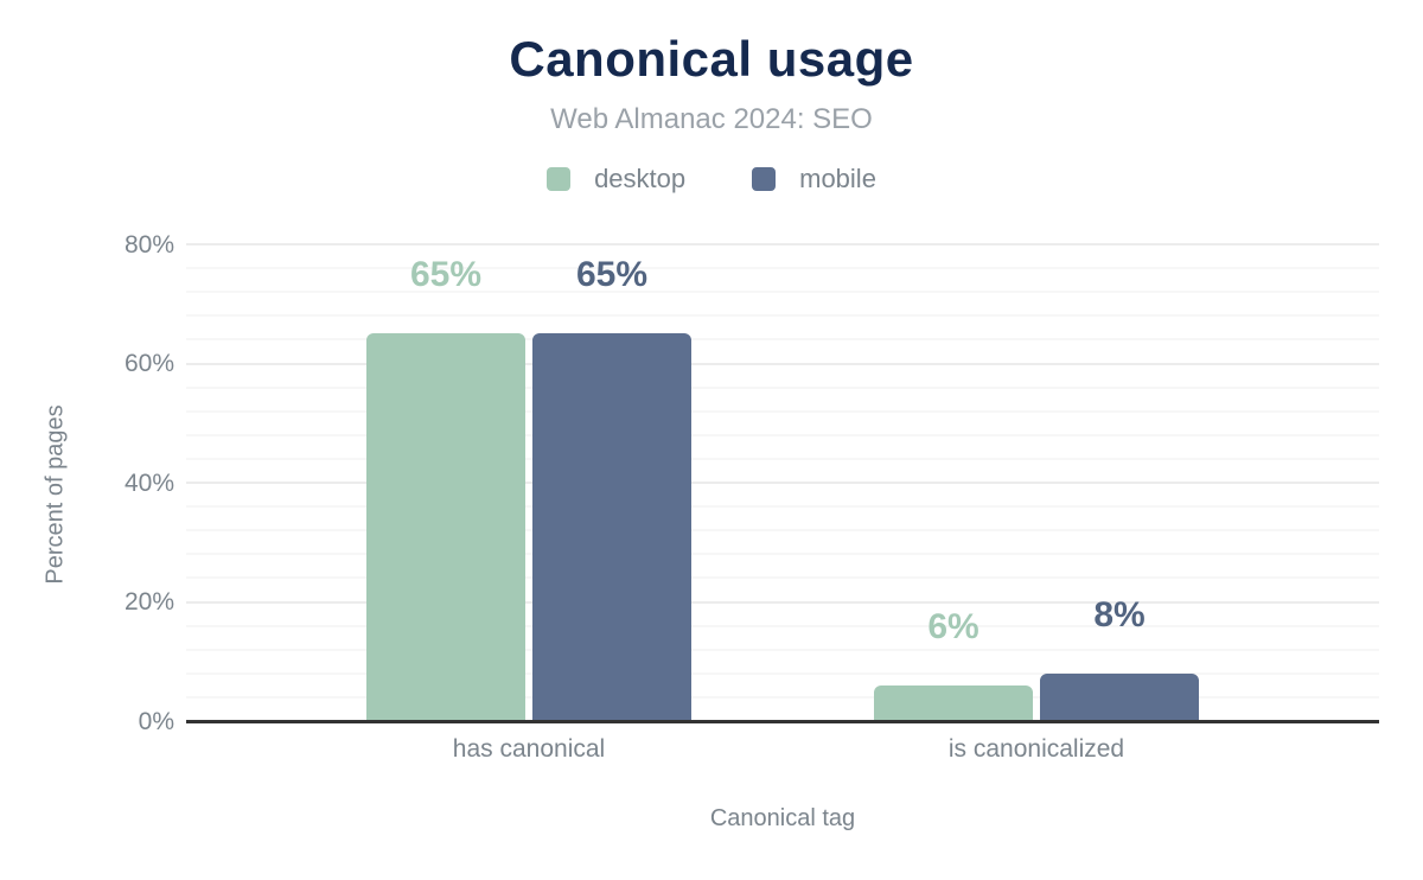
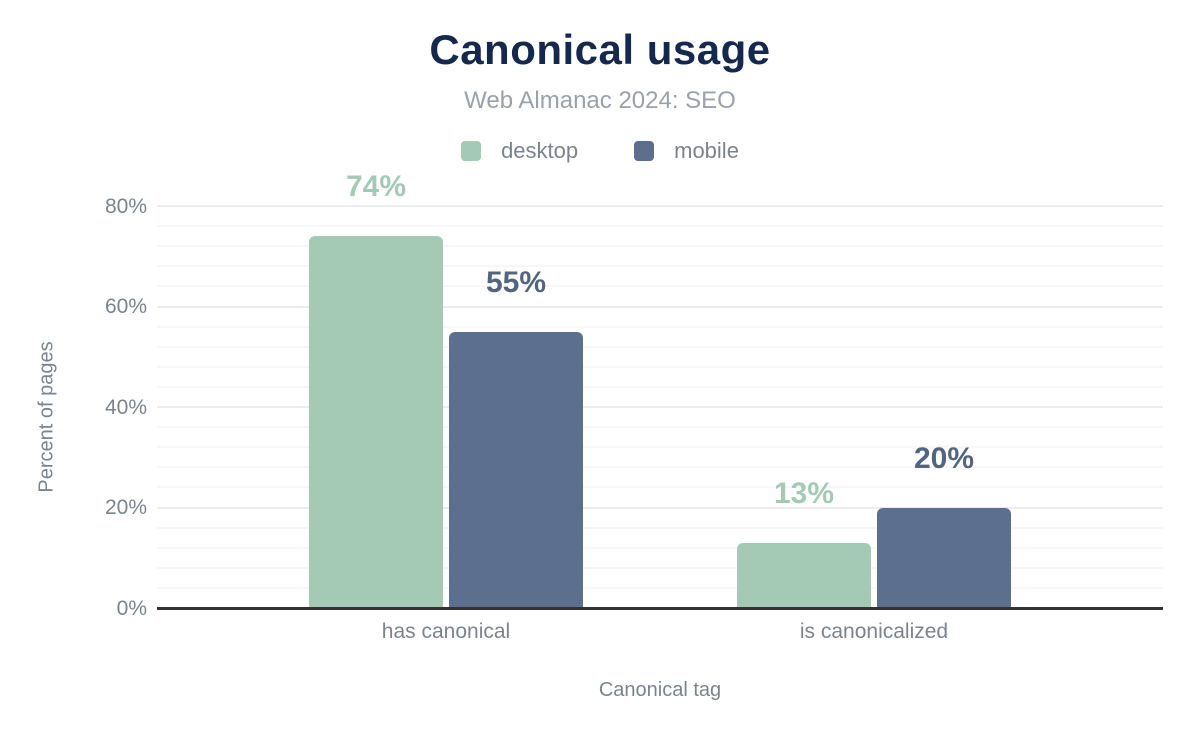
desktop/has canonical: 65% -> 74%
mobile/has canonical: 65% -> 55%
desktop/is canonicalized: 6% -> 13%
mobile/is canonicalized: 8% -> 20%
